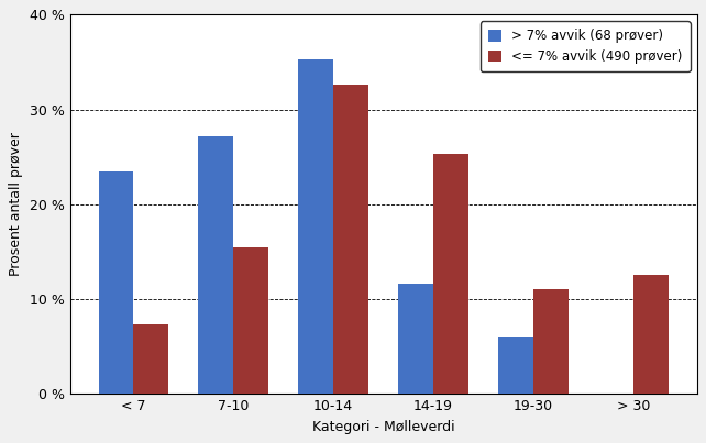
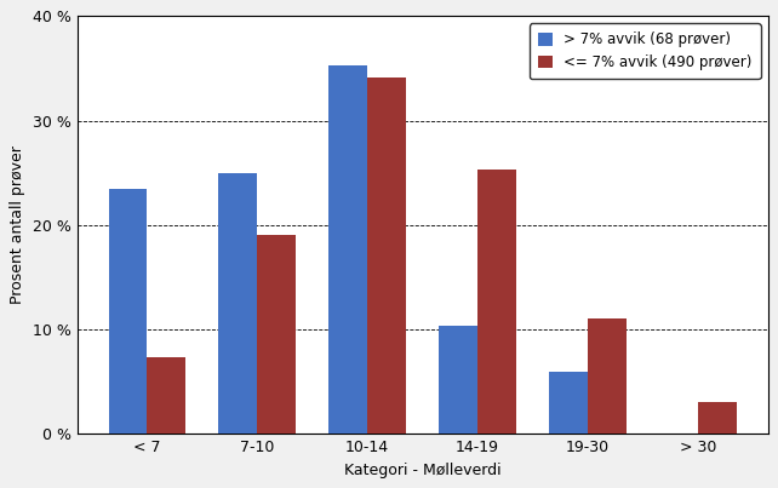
> 7% avvik (68 prøver)/7-10: 27.2 % -> 25.0 %
<= 7% avvik (490 prøver)/7-10: 15.4 % -> 19.0 %
<= 7% avvik (490 prøver)/10-14: 32.6 % -> 34.1 %
> 7% avvik (68 prøver)/14-19: 11.6 % -> 10.3 %
<= 7% avvik (490 prøver)/> 30: 12.6 % -> 3.1 %
